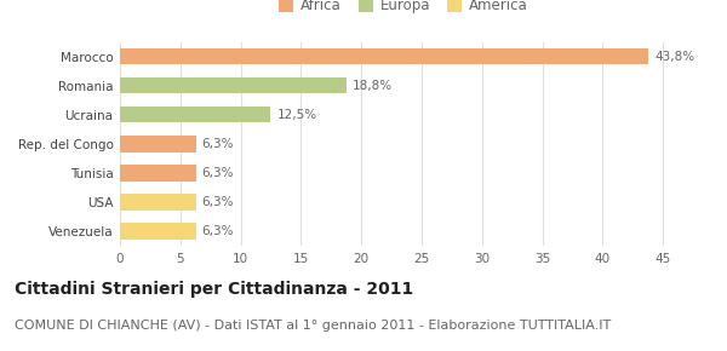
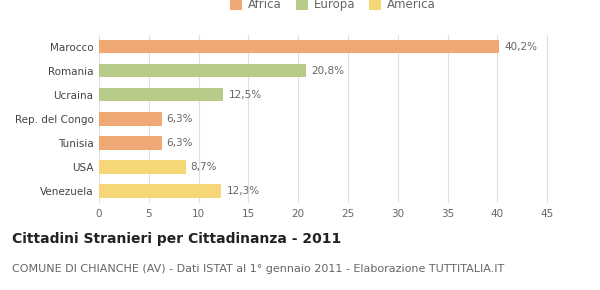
Marocco: 43,8% -> 40,2%
Romania: 18,8% -> 20,8%
USA: 6,3% -> 8,7%
Venezuela: 6,3% -> 12,3%
